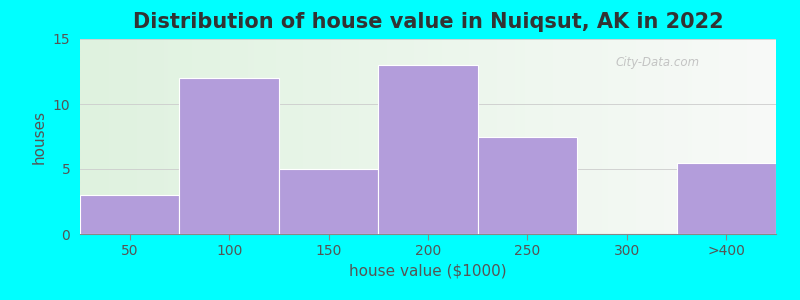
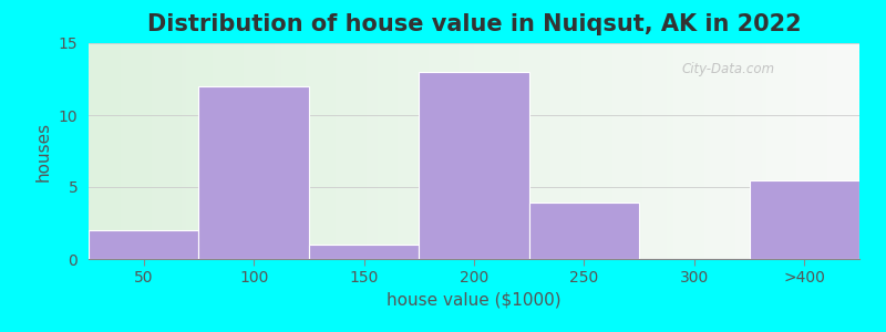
50: 3.0 -> 2.0
150: 5.0 -> 1.0
250: 7.5 -> 3.9
